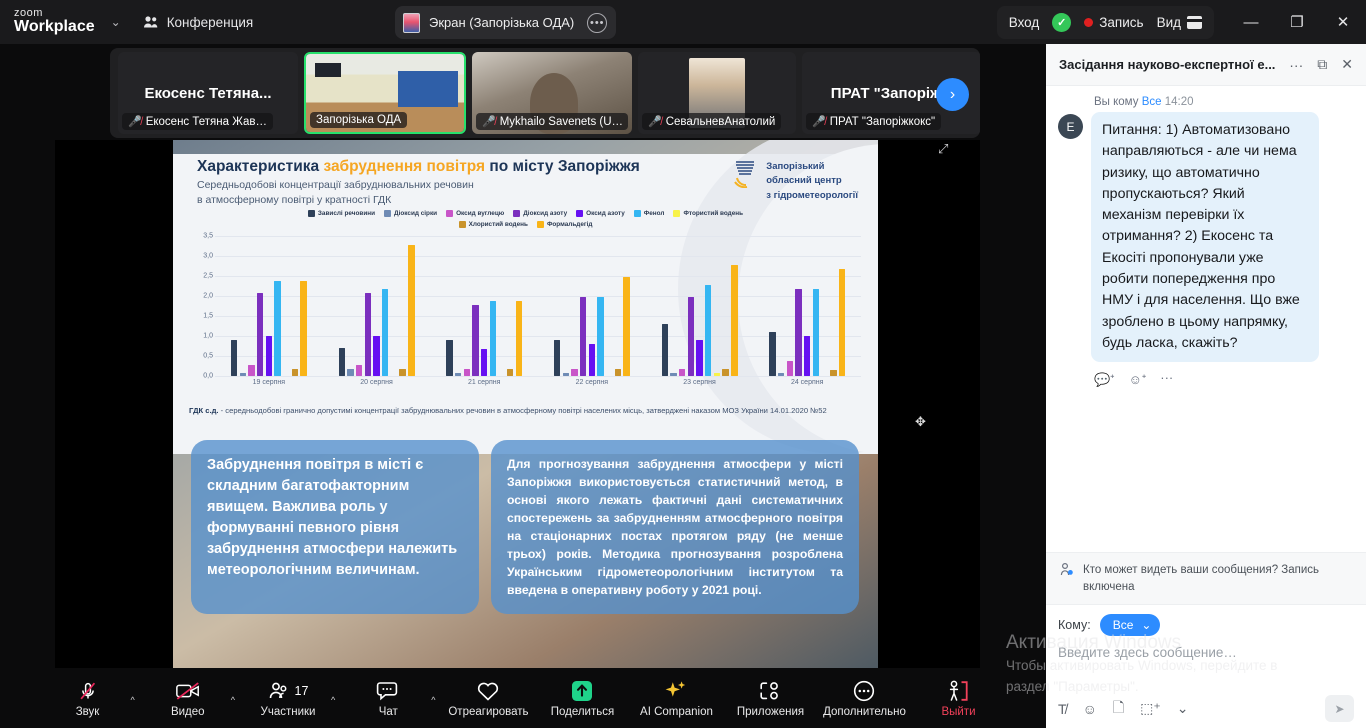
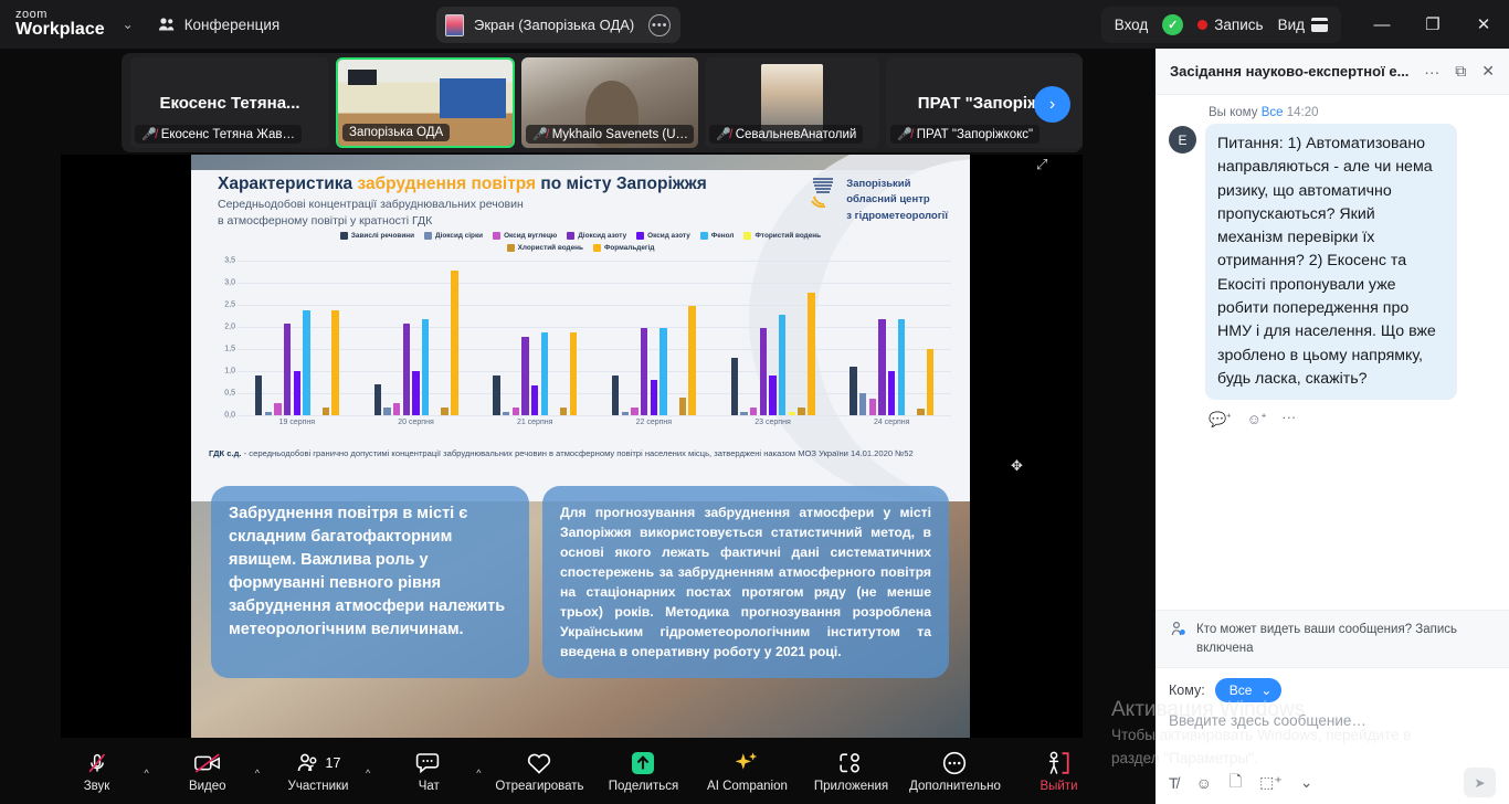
Хлористий водень/22 серпня: 0,2 -> 0,4
Діоксид сірки/24 серпня: 0,1 -> 0,5
Формальдегід/24 серпня: 2,7 -> 1,5
